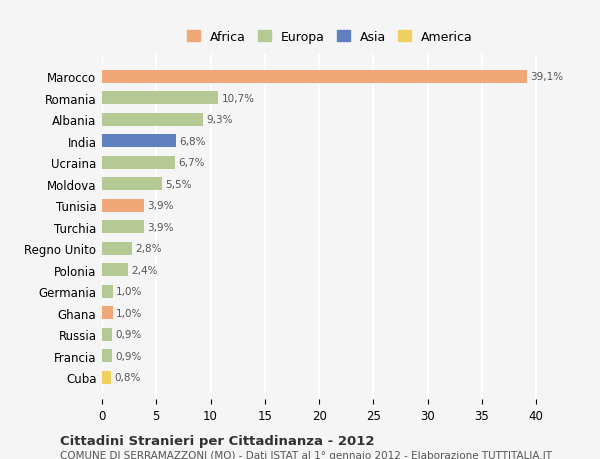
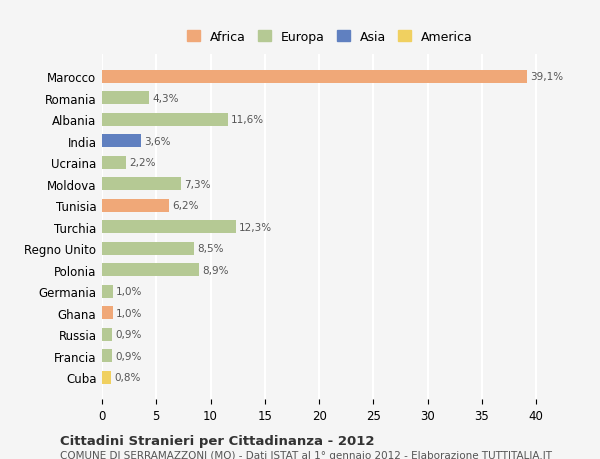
Romania: 10,7% -> 4,3%
Albania: 9,3% -> 11,6%
India: 6,8% -> 3,6%
Ucraina: 6,7% -> 2,2%
Moldova: 5,5% -> 7,3%
Tunisia: 3,9% -> 6,2%
Turchia: 3,9% -> 12,3%
Regno Unito: 2,8% -> 8,5%
Polonia: 2,4% -> 8,9%
